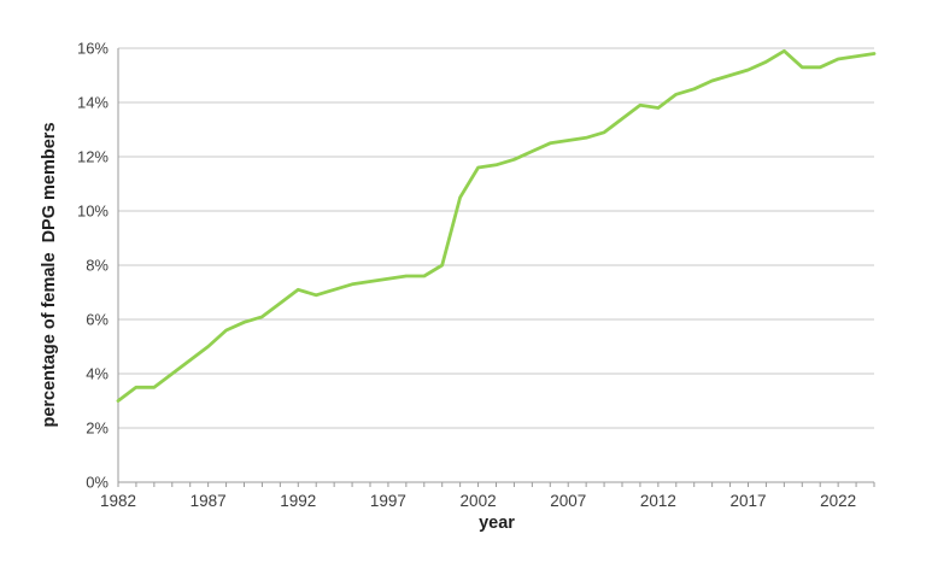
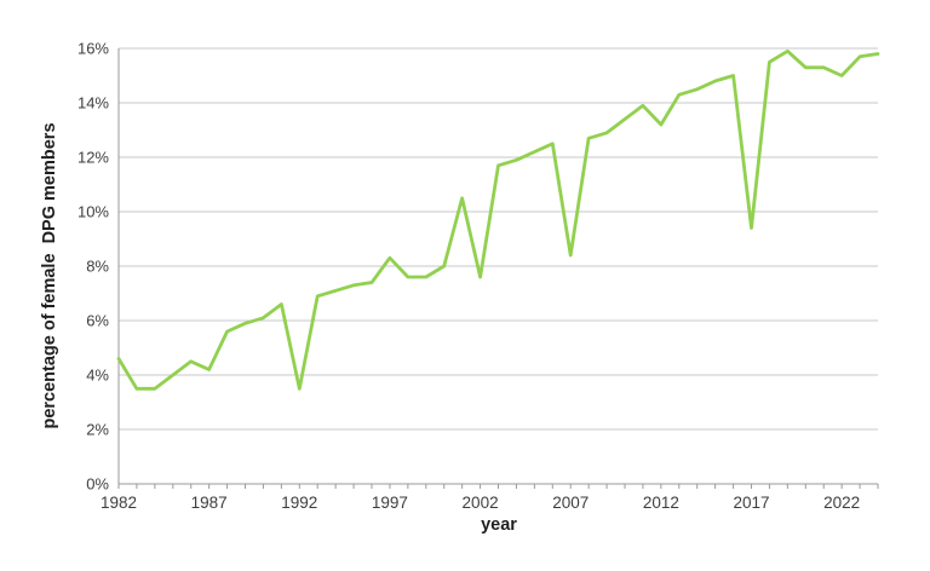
1982: 3.0% -> 4.6%
1987: 5.0% -> 4.2%
1992: 7.1% -> 3.5%
1997: 7.5% -> 8.3%
2002: 11.6% -> 7.6%
2007: 12.6% -> 8.4%
2012: 13.8% -> 13.2%
2017: 15.2% -> 9.4%
2022: 15.6% -> 15.0%
